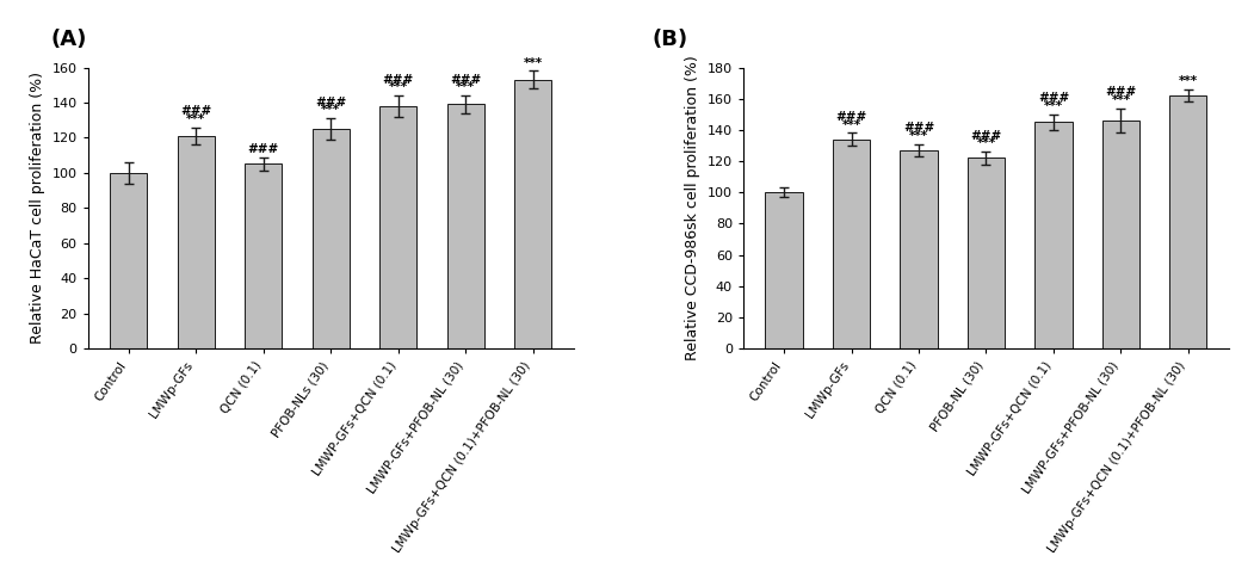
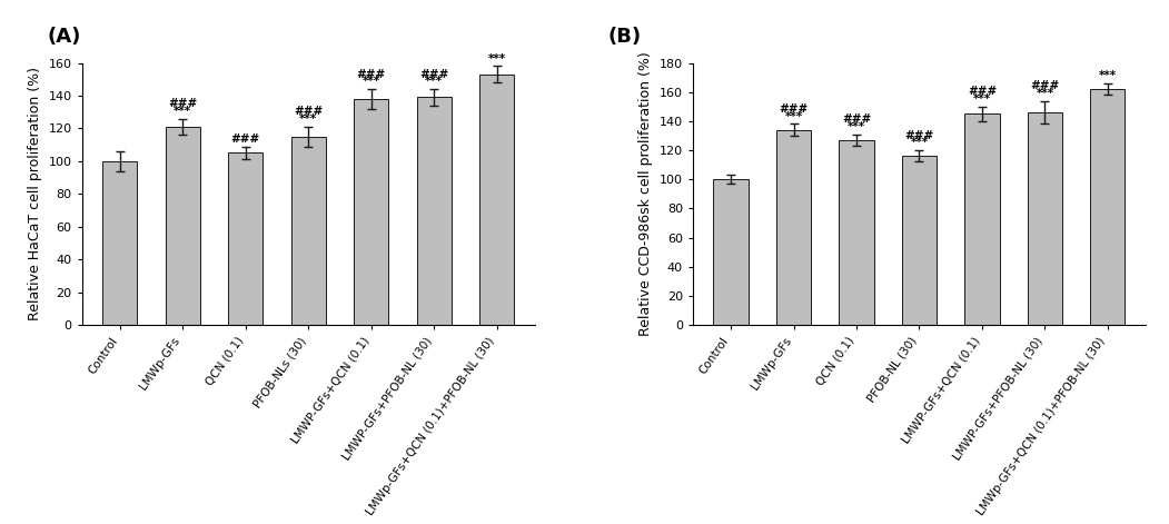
PFOB-NLs (30): 125 -> 115
PFOB-NL (30): 122 -> 116
